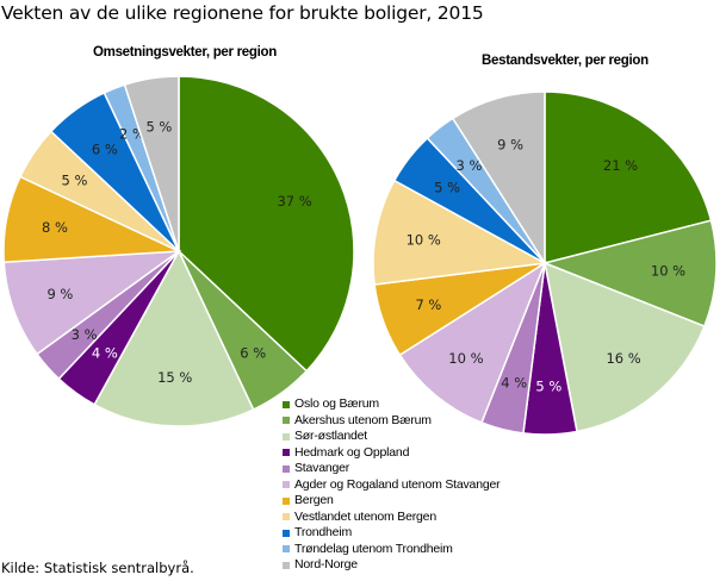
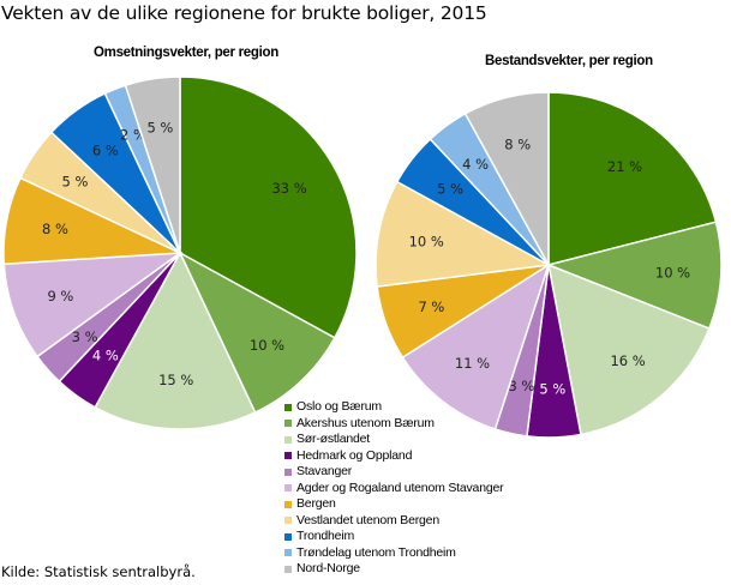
Omsetningsvekter, per region/Oslo og Bærum: 37 -> 33
Omsetningsvekter, per region/Akershus utenom Bærum: 6 -> 10
Bestandsvekter, per region/Stavanger: 4 -> 3
Bestandsvekter, per region/Agder og Rogaland utenom Stavanger: 10 -> 11
Bestandsvekter, per region/Trøndelag utenom Trondheim: 3 -> 4
Bestandsvekter, per region/Nord-Norge: 9 -> 8
